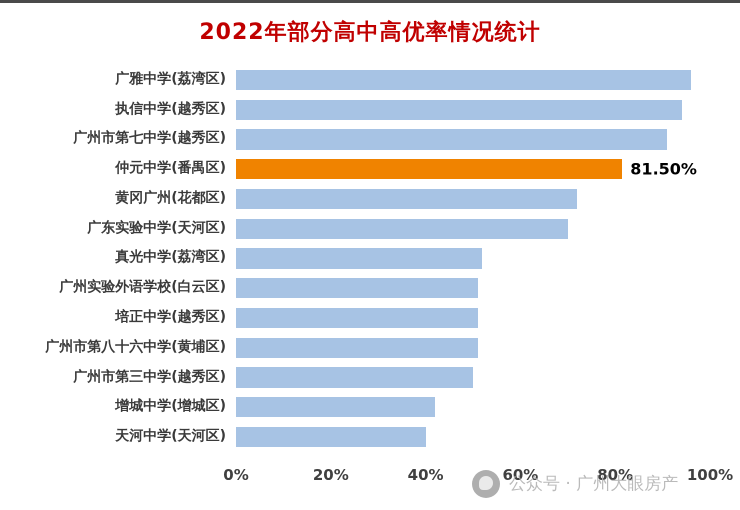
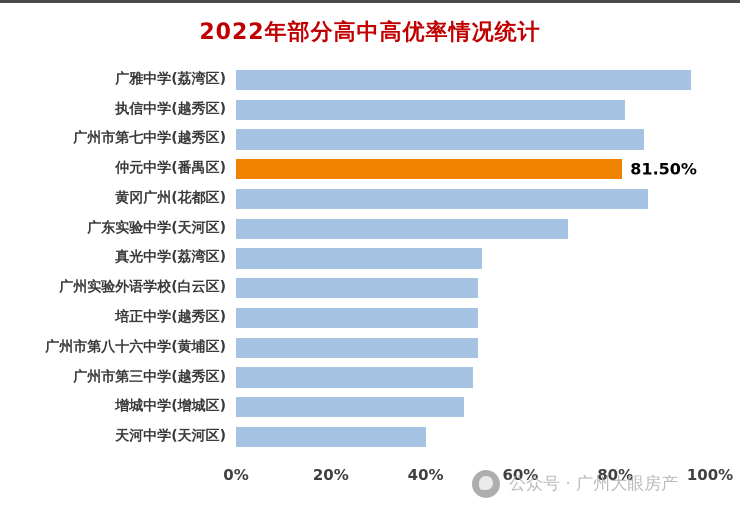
执信中学(越秀区): 94% -> 82%
广州市第七中学(越秀区): 91% -> 86%
黄冈广州(花都区): 72% -> 87%
增城中学(增城区): 42% -> 48%
